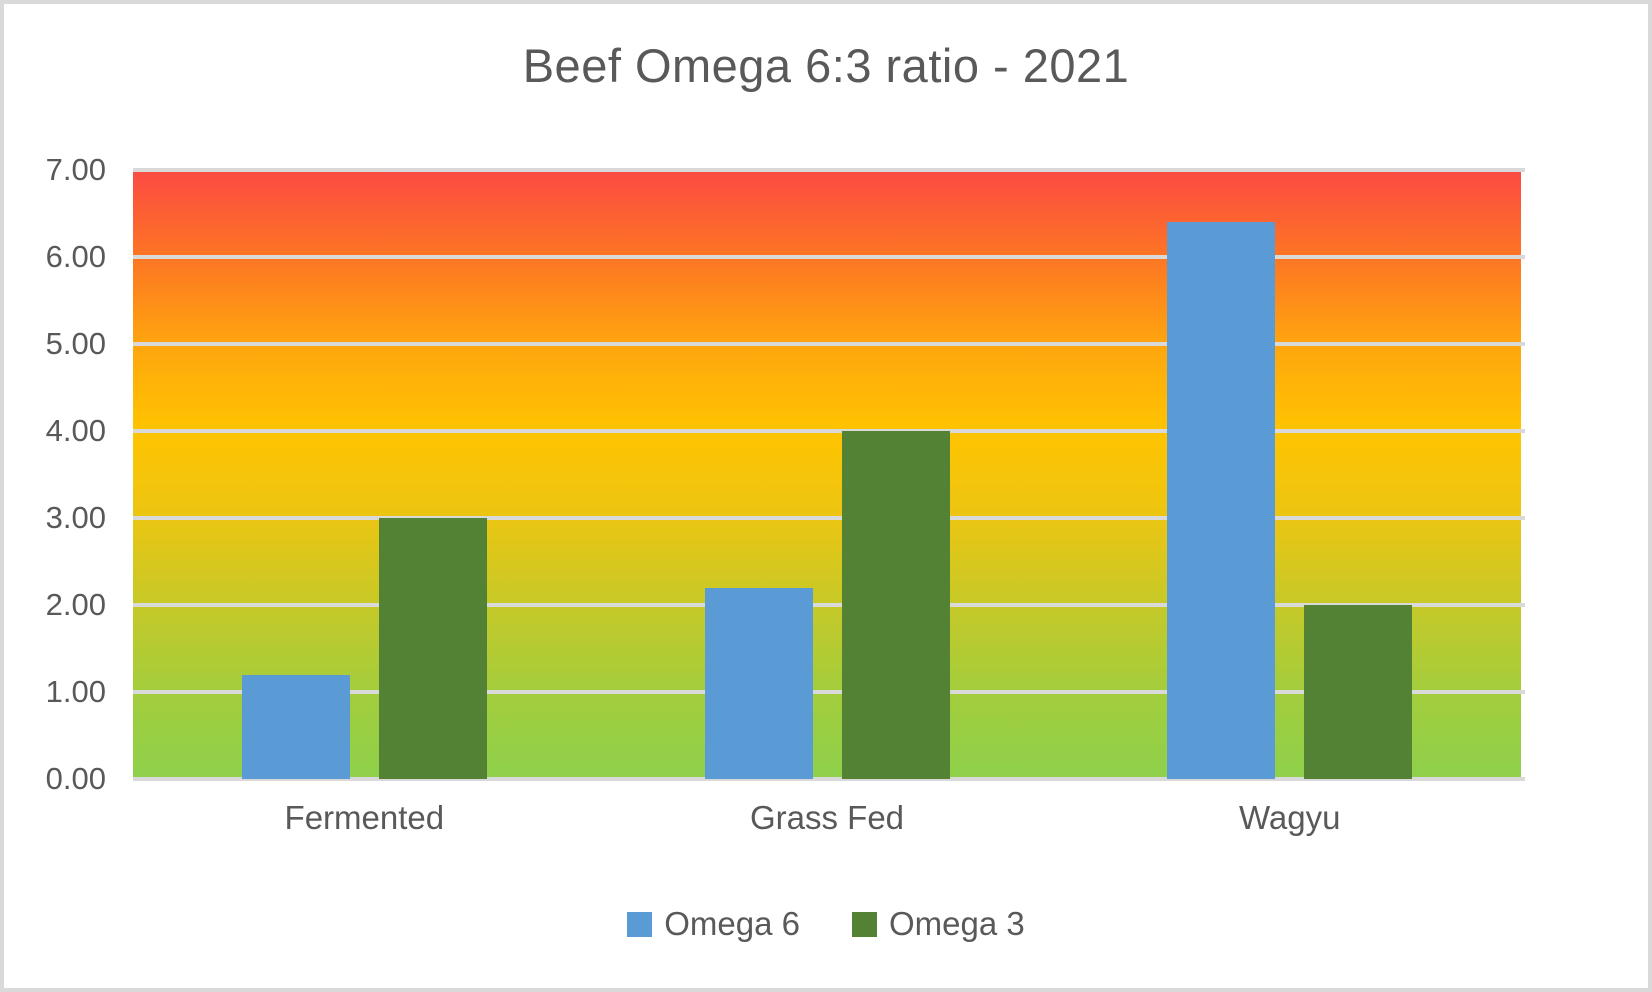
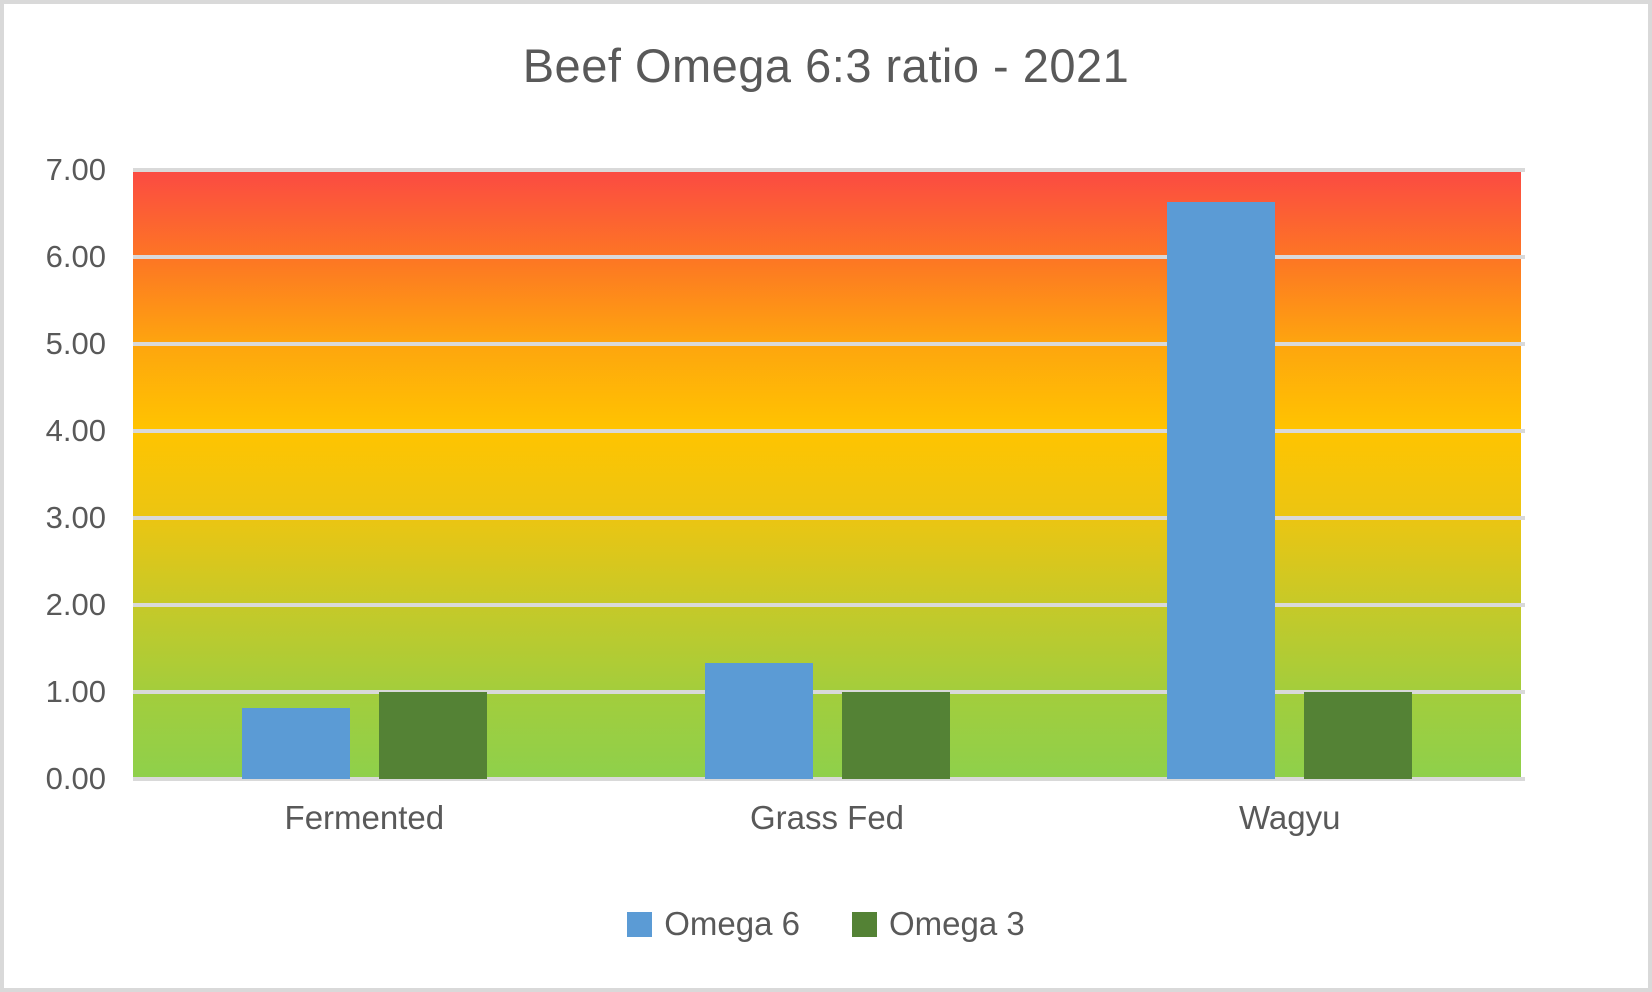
Omega 6/Fermented: 1.2 -> 0.8
Omega 3/Fermented: 3 -> 1
Omega 6/Grass Fed: 2.2 -> 1.3
Omega 3/Grass Fed: 4 -> 1
Omega 6/Wagyu: 6.4 -> 6.6
Omega 3/Wagyu: 2 -> 1
